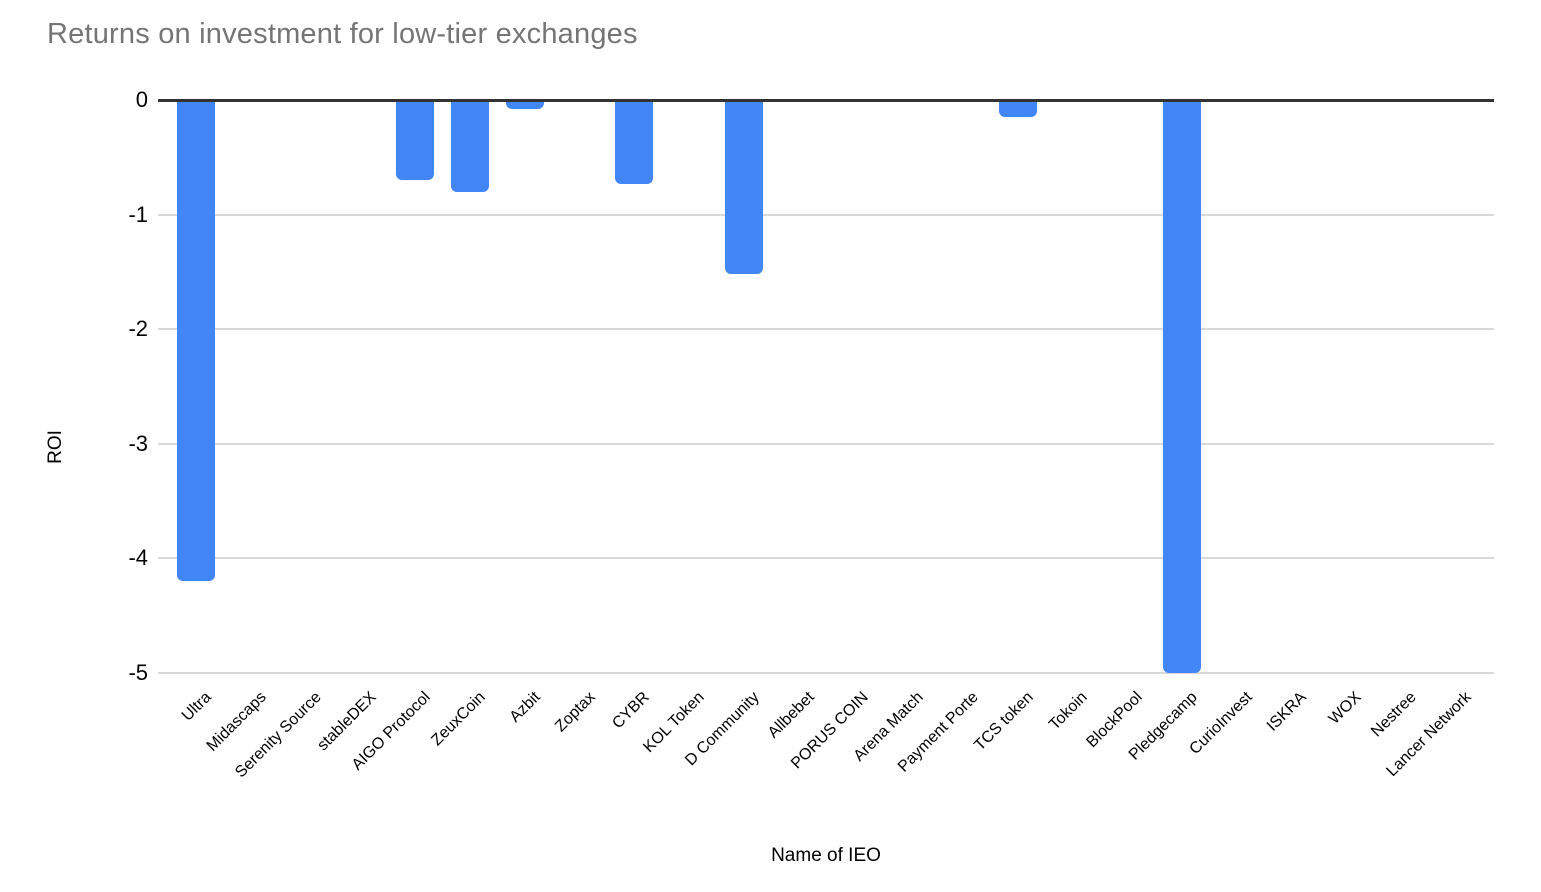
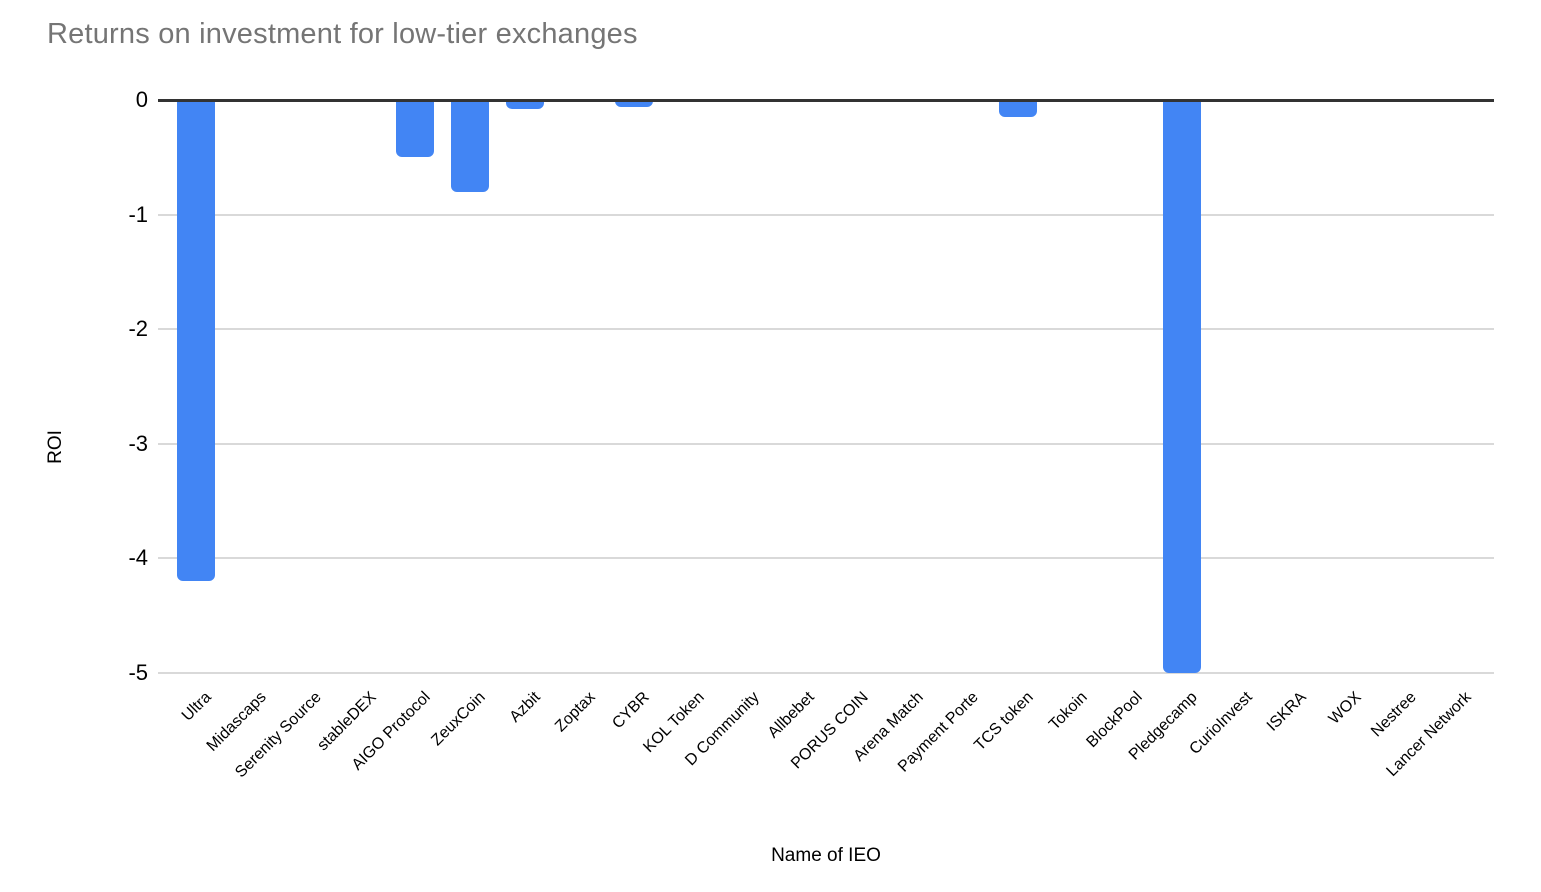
AIGO Protocol: -0.70 -> -0.50
CYBR: -0.73 -> -0.06
D Community: -1.52 -> -0.02
